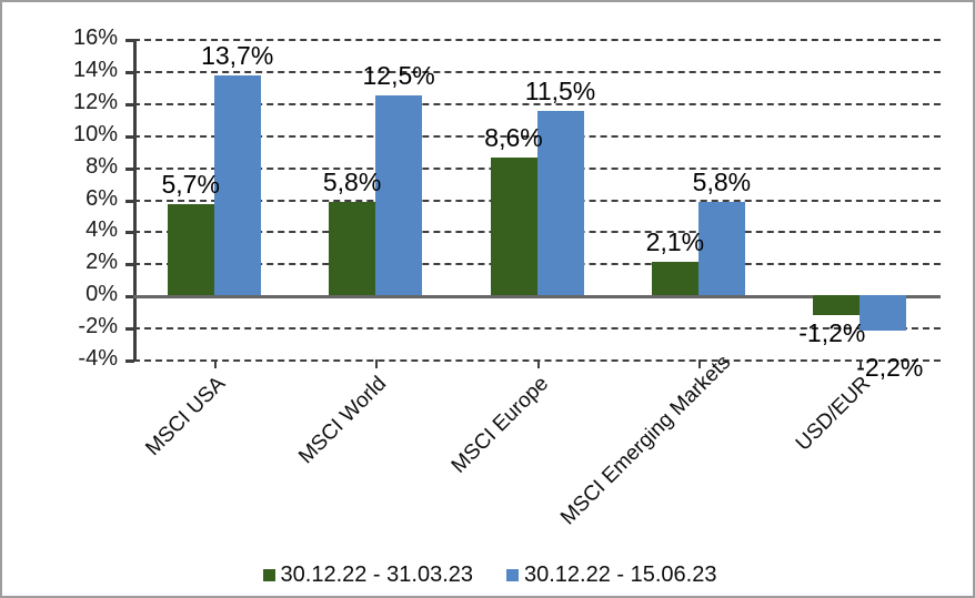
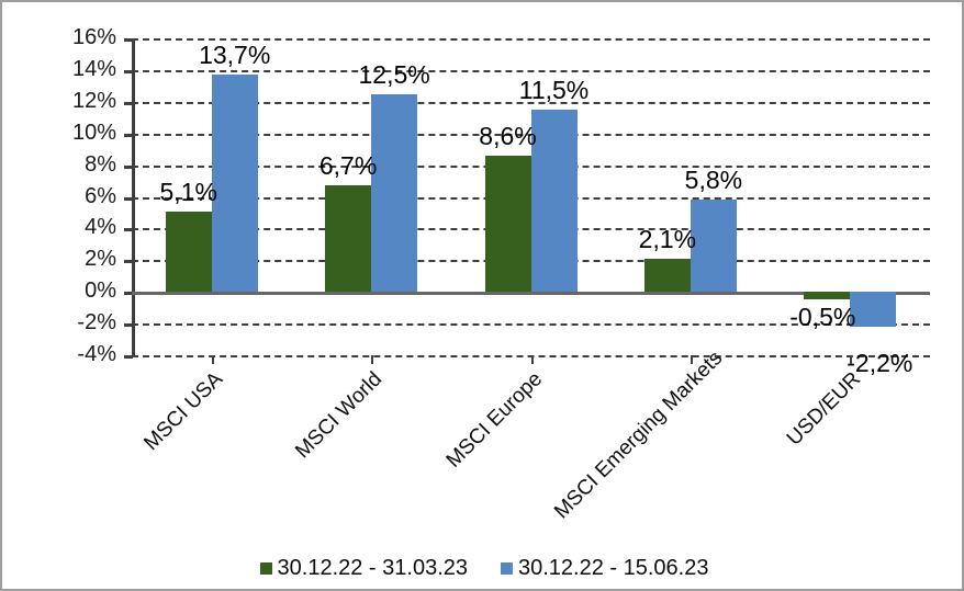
30.12.22 - 31.03.23/MSCI USA: 5,7% -> 5,1%
30.12.22 - 31.03.23/MSCI World: 5,8% -> 6,7%
30.12.22 - 31.03.23/USD/EUR: -1,2% -> -0,5%
